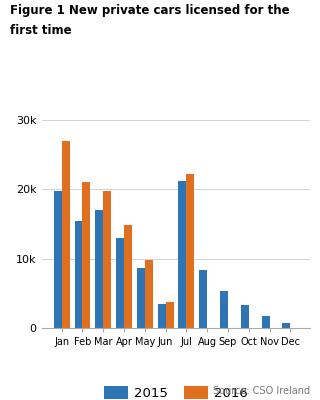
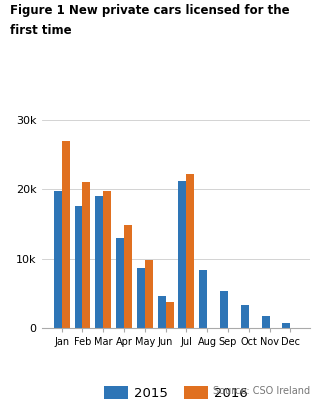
2015/Feb: 15.4k -> 17.6k
2015/Mar: 17.0k -> 19.0k
2015/Jun: 3.5k -> 4.6k
